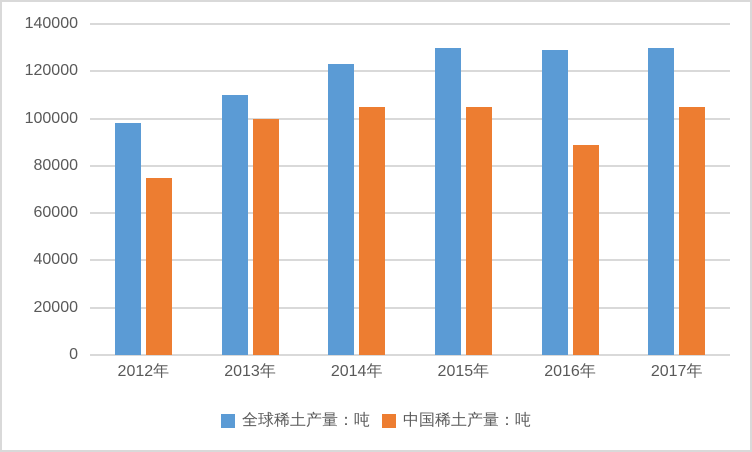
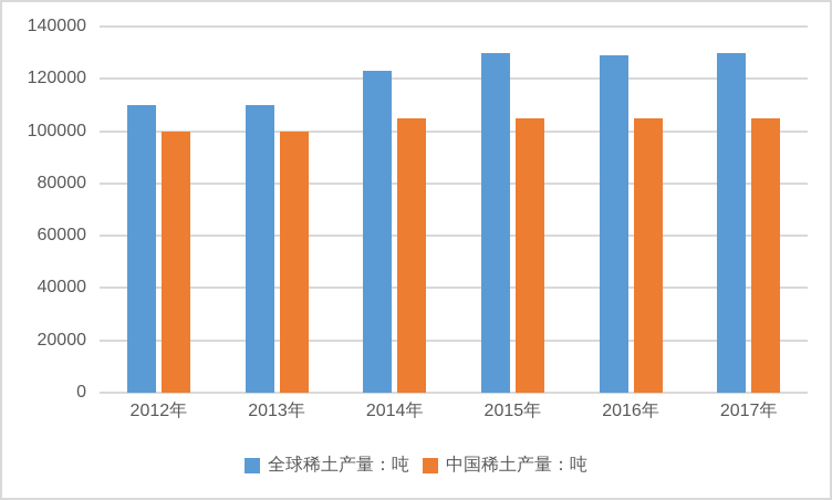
全球稀土产量：吨/2012年: 98000 -> 110000
中国稀土产量：吨/2012年: 75000 -> 100000
中国稀土产量：吨/2016年: 89000 -> 105000
